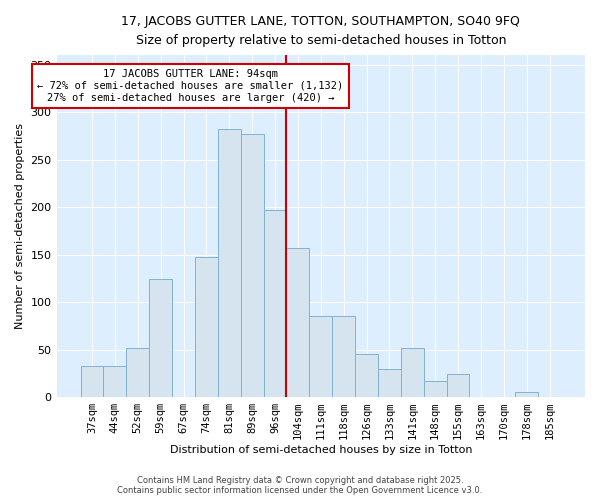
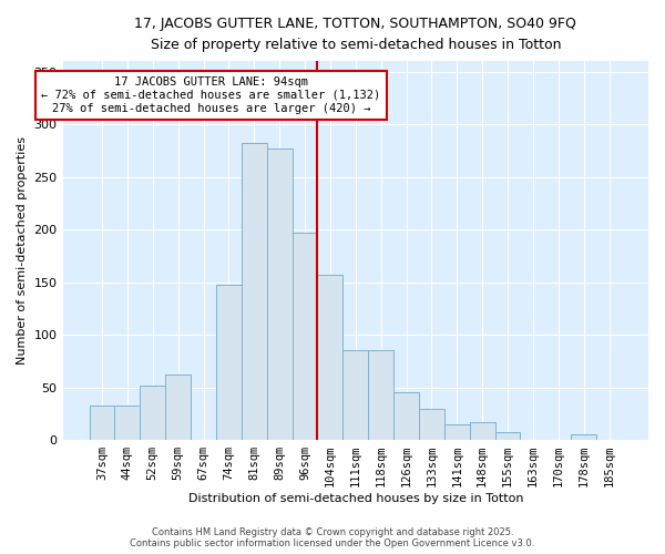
59sqm: 124 -> 62
141sqm: 52 -> 15
155sqm: 24 -> 7
